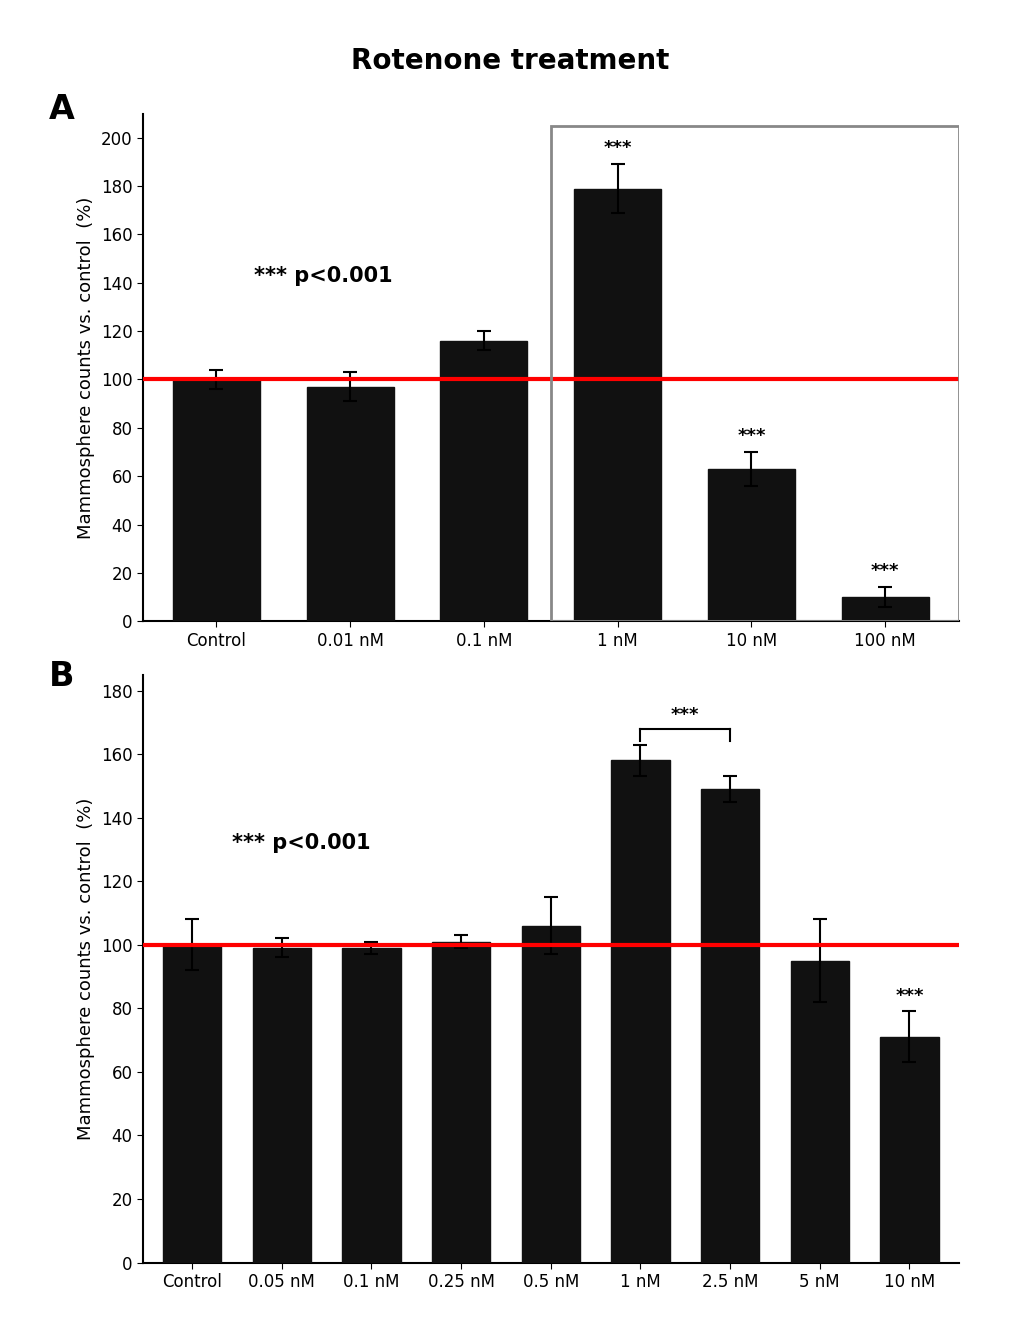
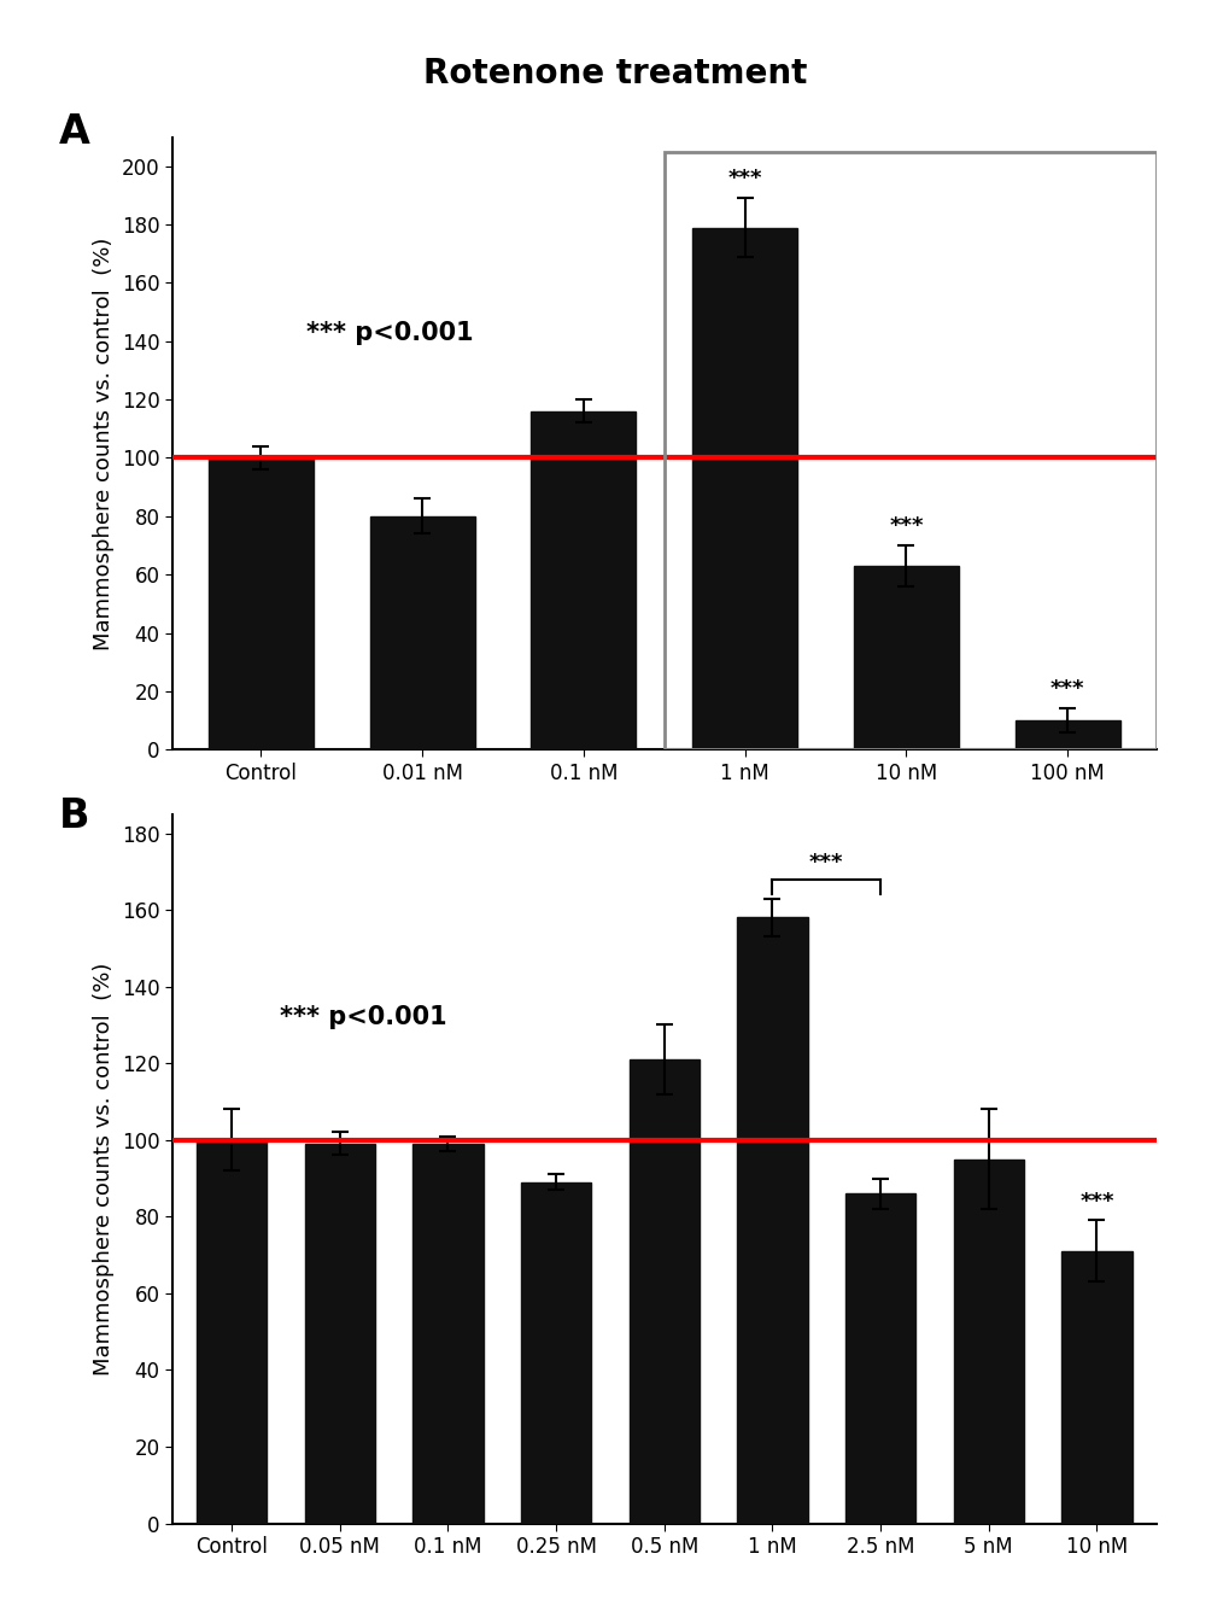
0.01 nM: 97 -> 80
0.25 nM: 101 -> 89
0.5 nM: 106 -> 121
2.5 nM: 149 -> 86
